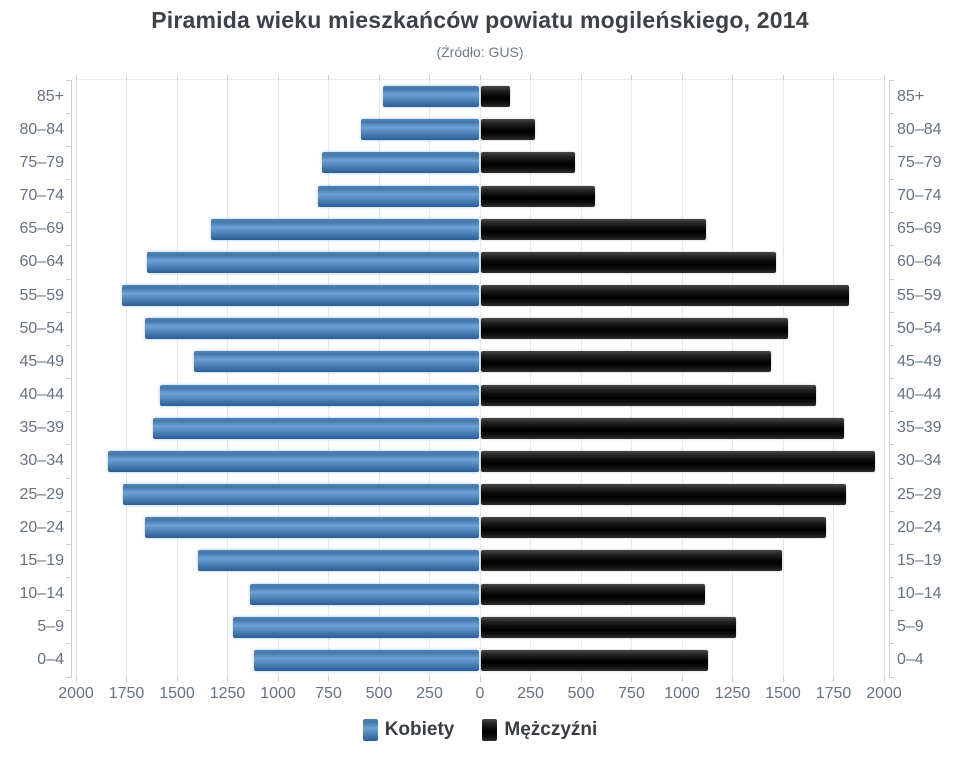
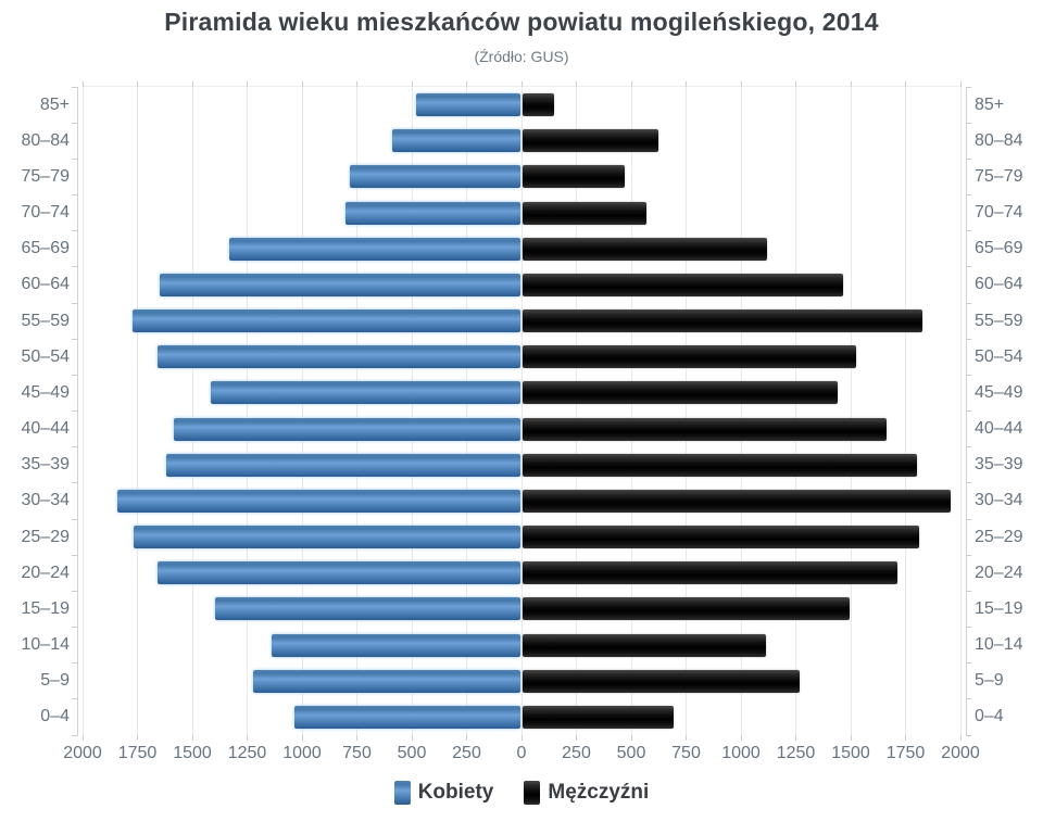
Mężczyźni/80–84: 260 -> 620
Kobiety/0–4: 1120 -> 1030
Mężczyźni/0–4: 1120 -> 690
